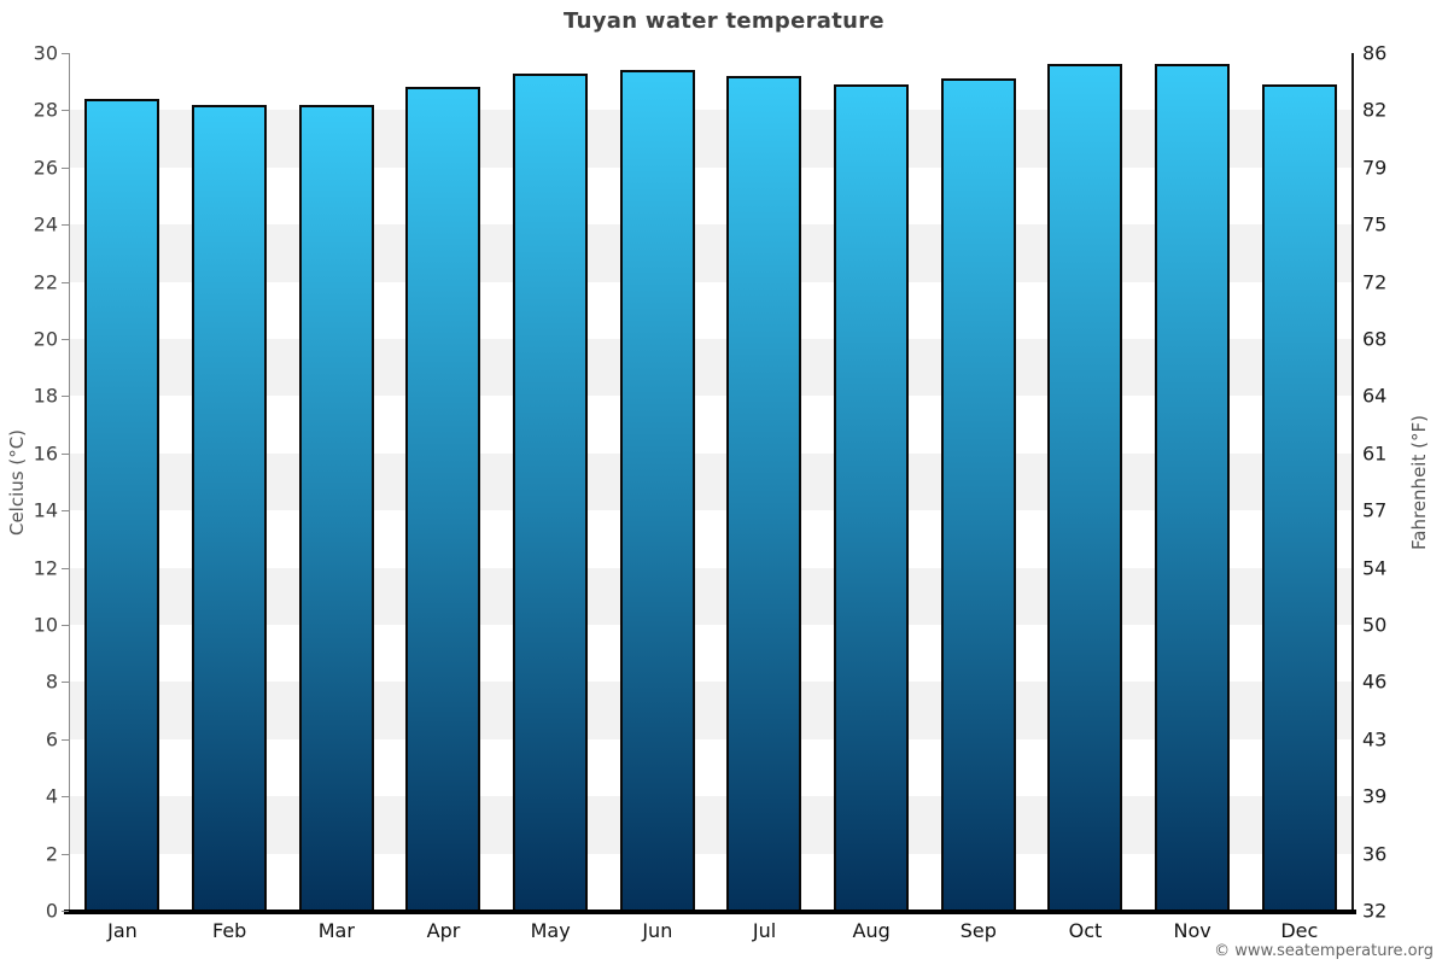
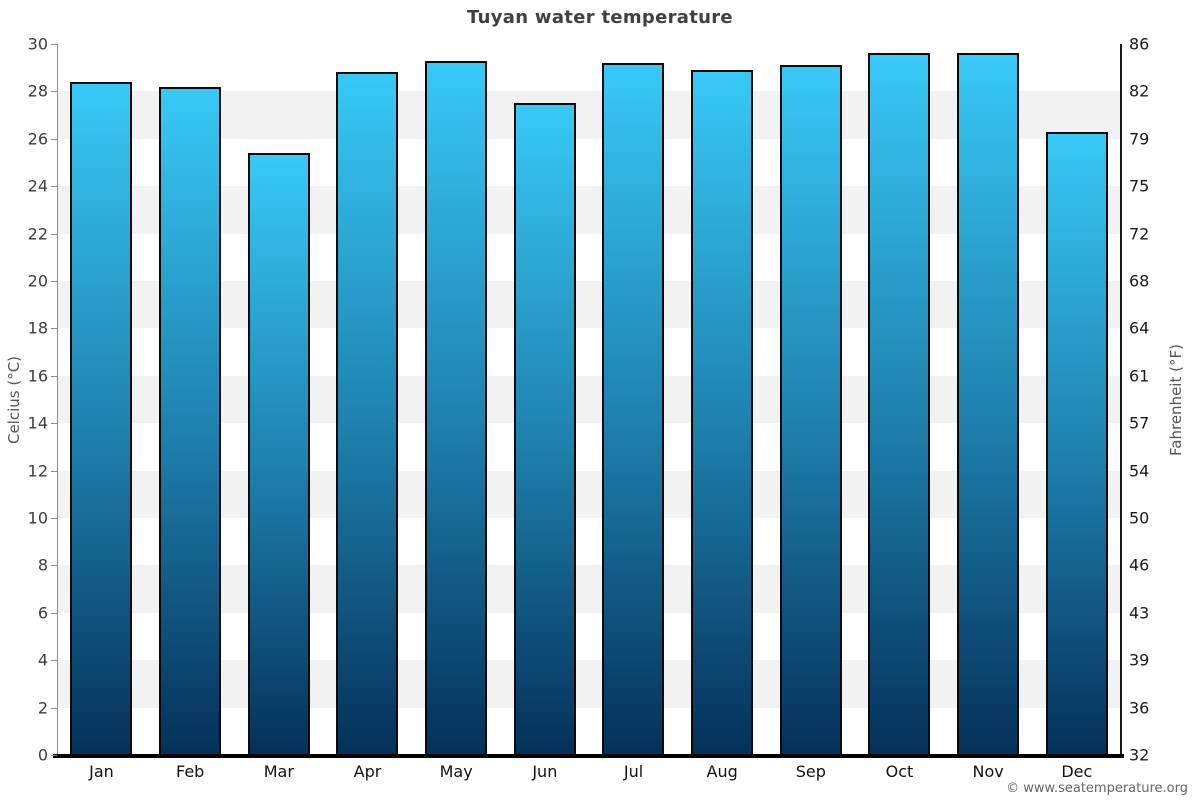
Mar: 28.2 -> 25.4
Jun: 29.4 -> 27.5
Dec: 28.9 -> 26.3
